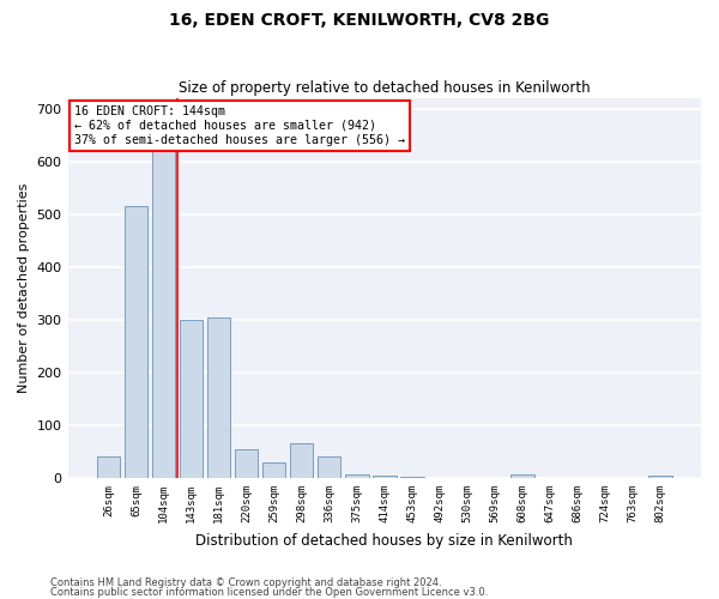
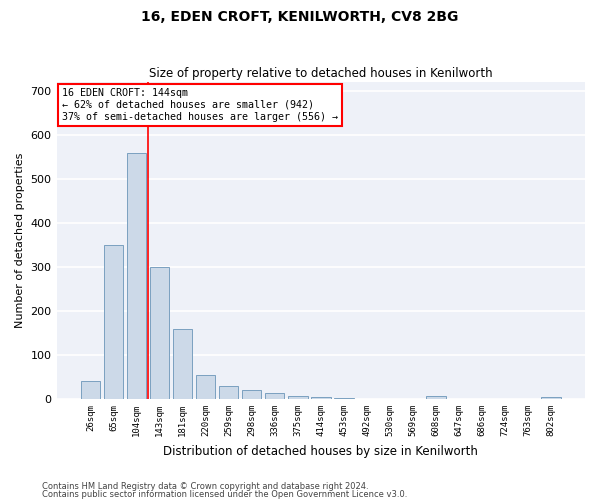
65sqm: 515 -> 350
104sqm: 620 -> 560
181sqm: 305 -> 160
298sqm: 65 -> 20
336sqm: 40 -> 13
